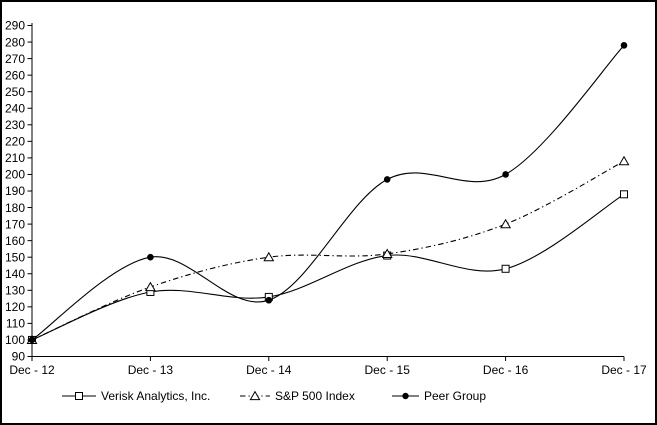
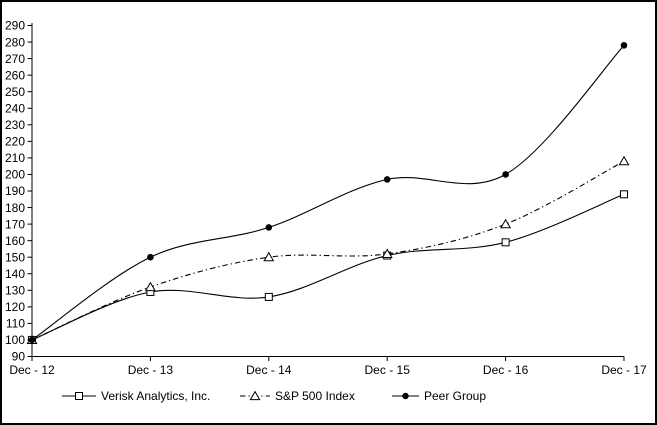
Peer Group/Dec - 14: 124 -> 168
Verisk Analytics, Inc./Dec - 16: 143 -> 159
